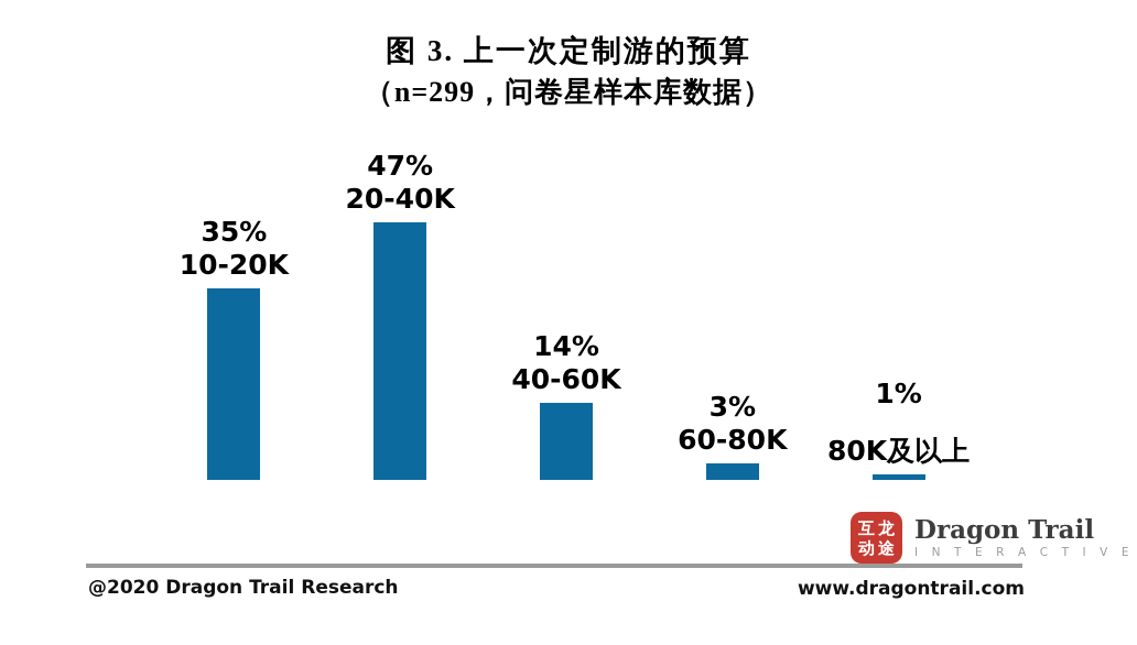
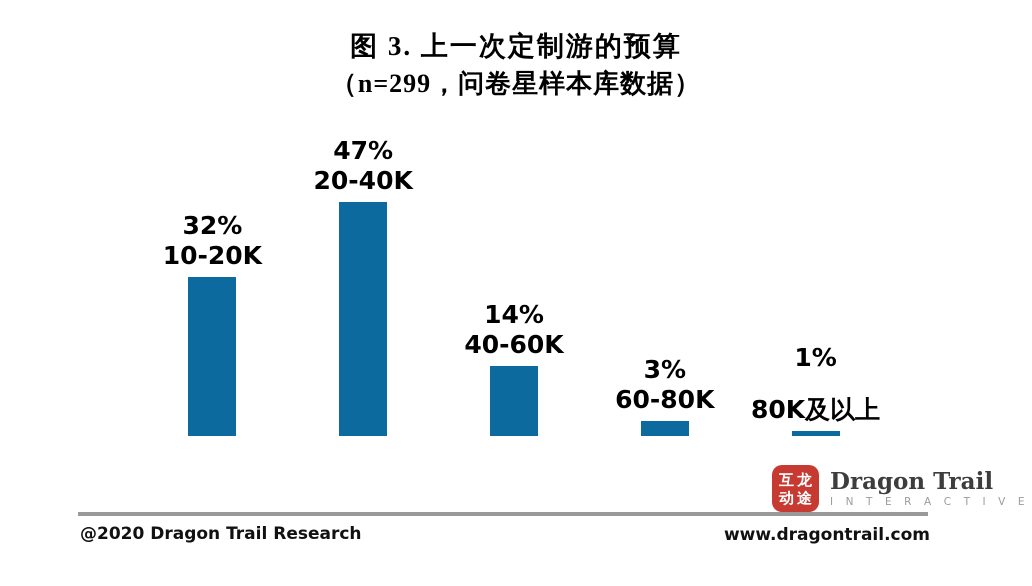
10-20K: 35% -> 32%
